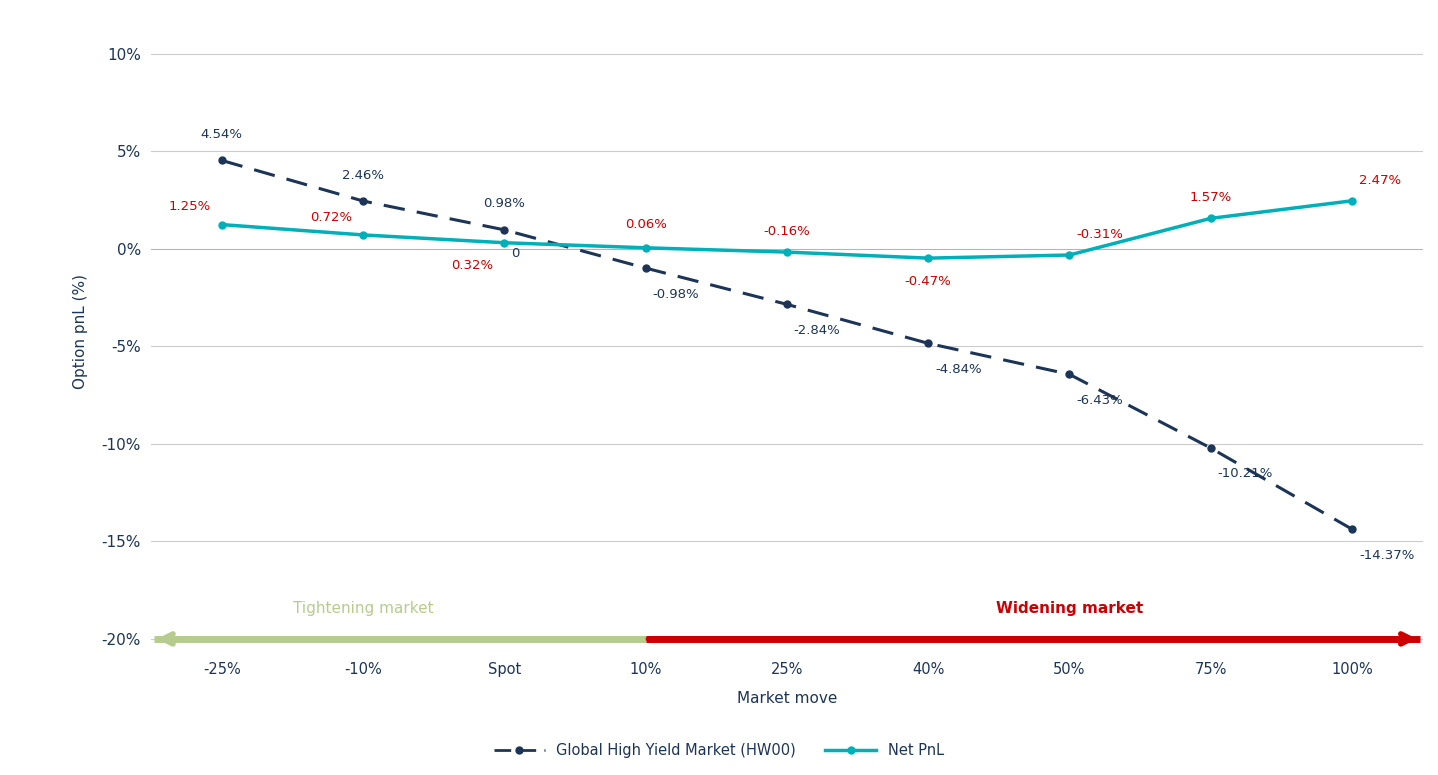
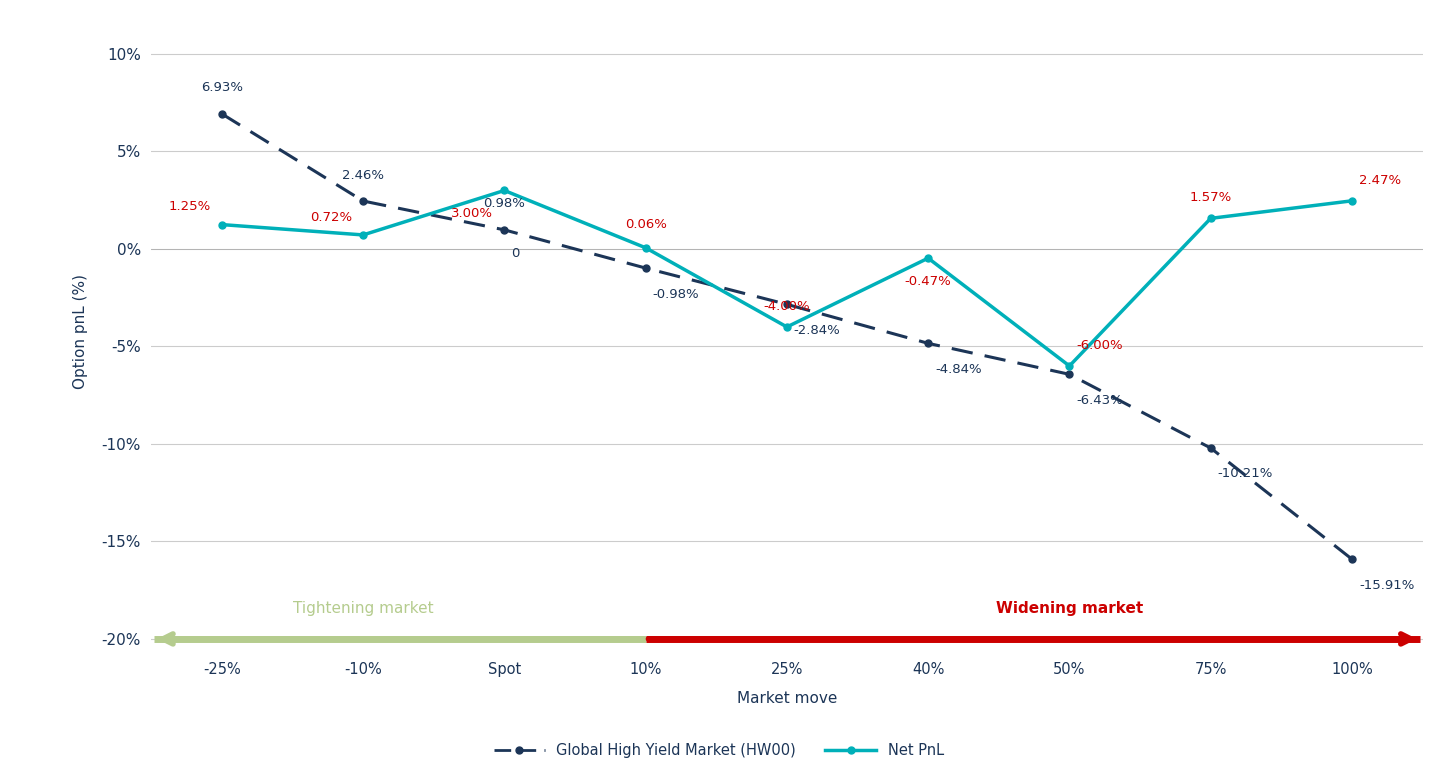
Global High Yield Market (HW00)/-25%: 4.54% -> 6.93%
Net PnL/Spot: 0.32% -> 3.00%
Net PnL/25%: -0.16% -> -4.00%
Net PnL/50%: -0.31% -> -6.00%
Global High Yield Market (HW00)/100%: -14.37% -> -15.91%
